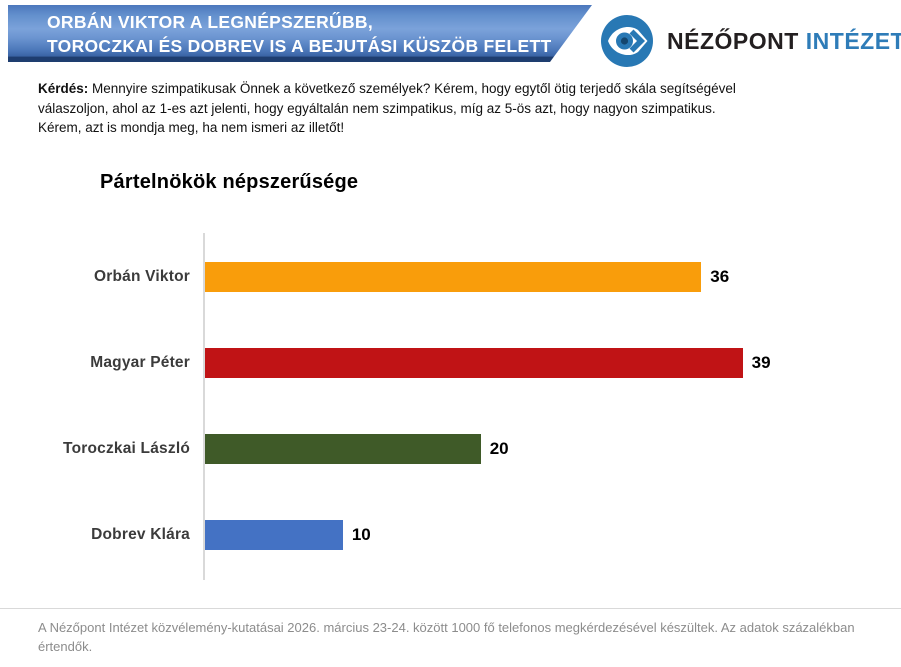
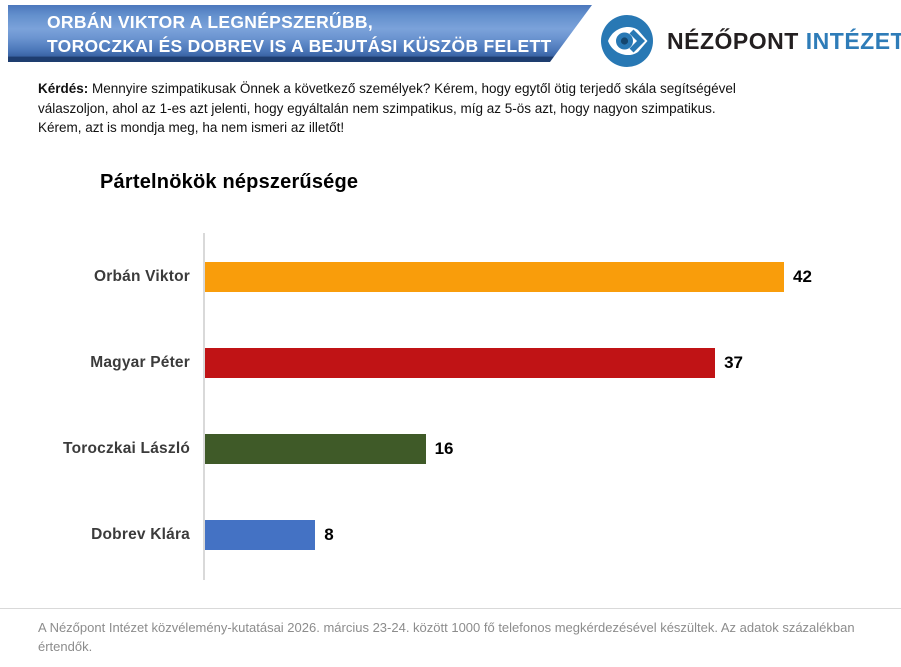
Orbán Viktor: 36 -> 42
Magyar Péter: 39 -> 37
Toroczkai László: 20 -> 16
Dobrev Klára: 10 -> 8
